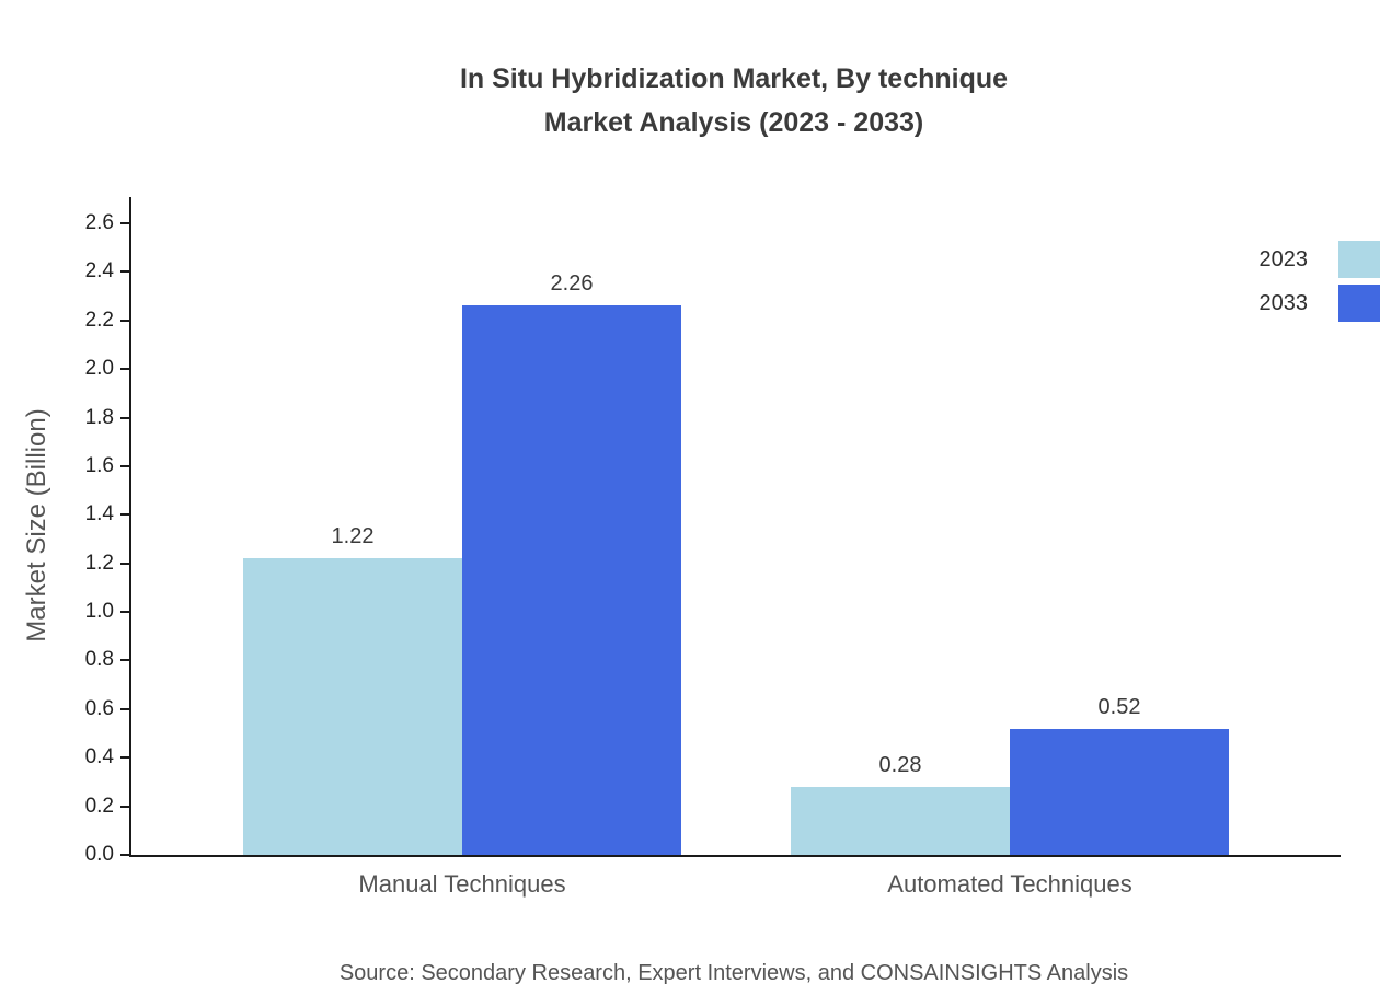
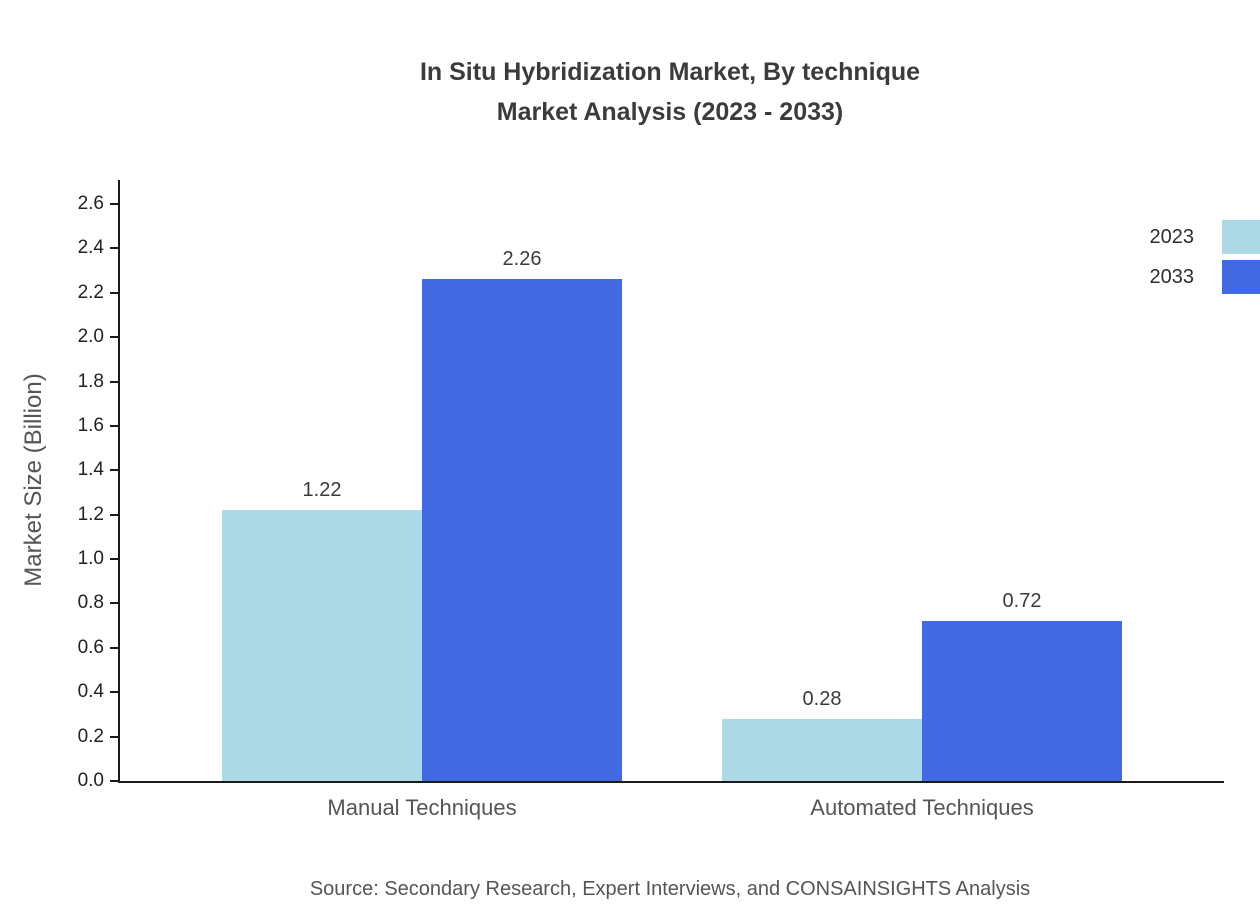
2033/Automated Techniques: 0.52 -> 0.72
